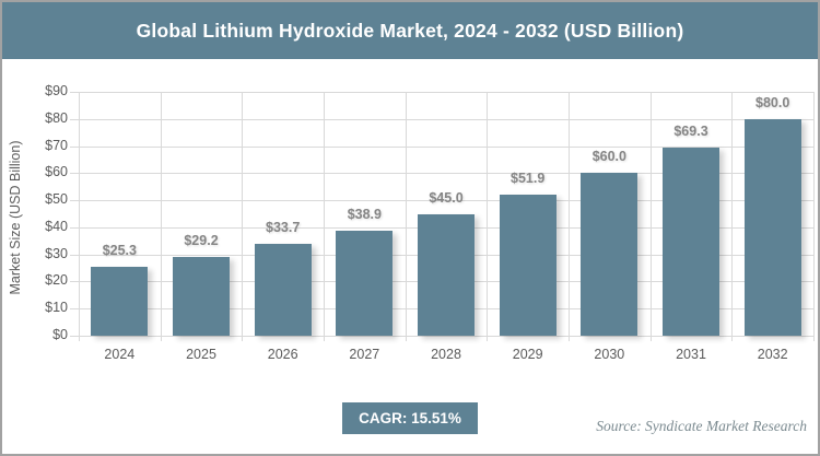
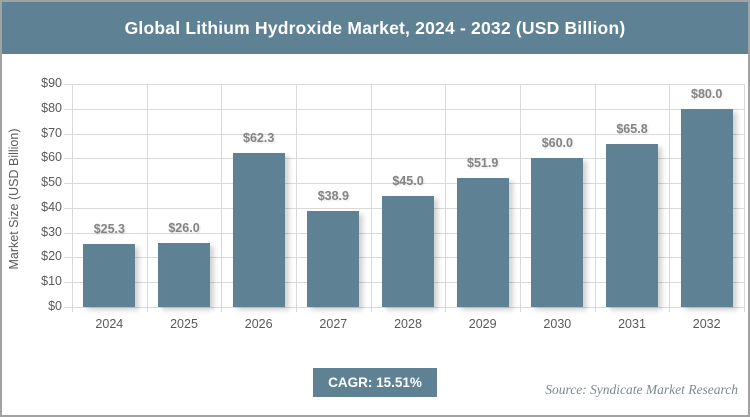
2025: $29.2 -> $26.0
2026: $33.7 -> $62.3
2031: $69.3 -> $65.8
